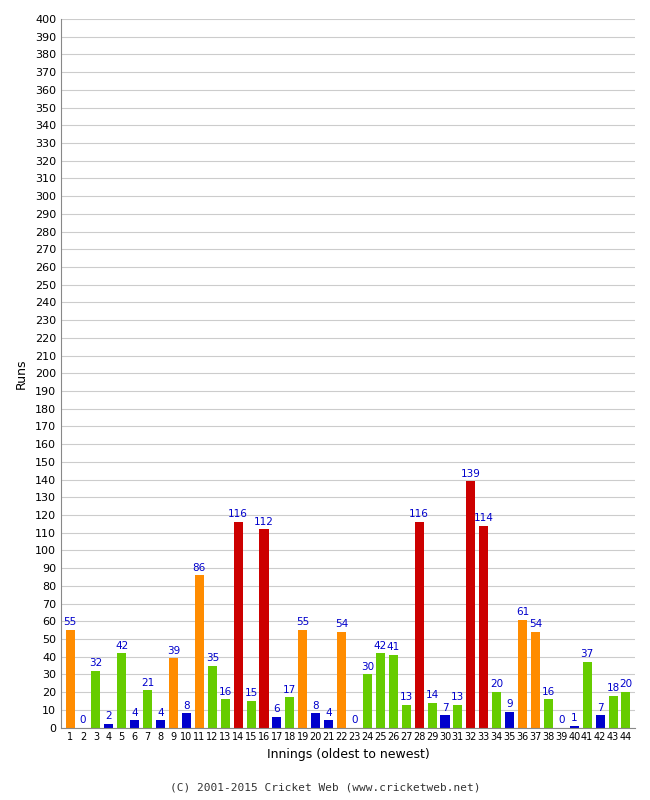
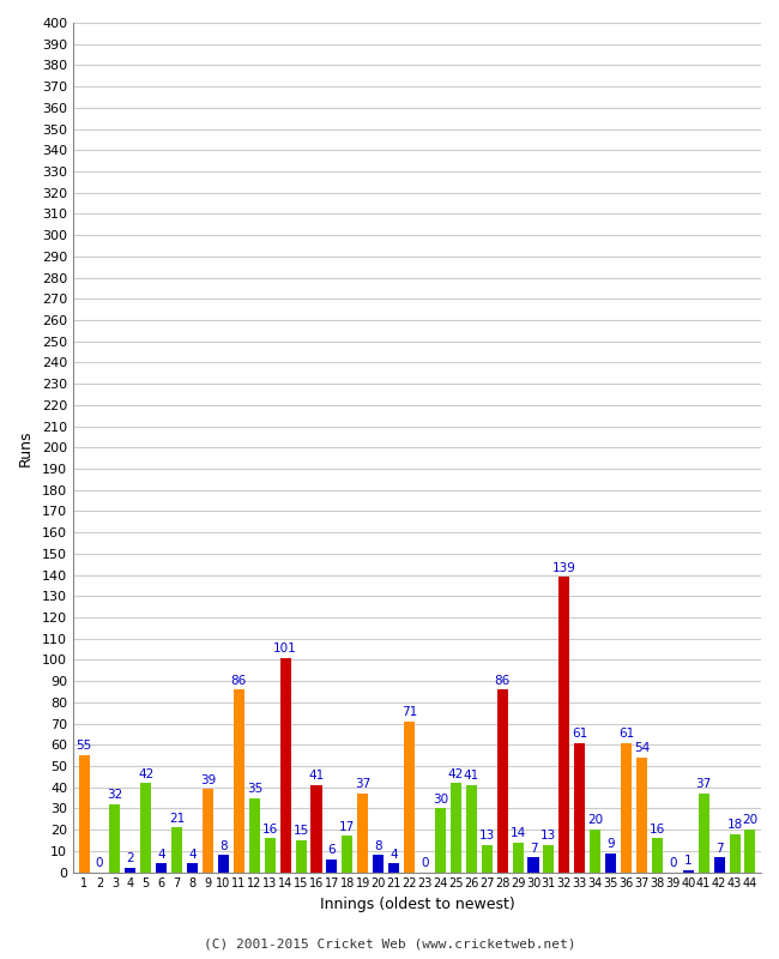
14: 116 -> 101
16: 112 -> 41
19: 55 -> 37
22: 54 -> 71
28: 116 -> 86
33: 114 -> 61
